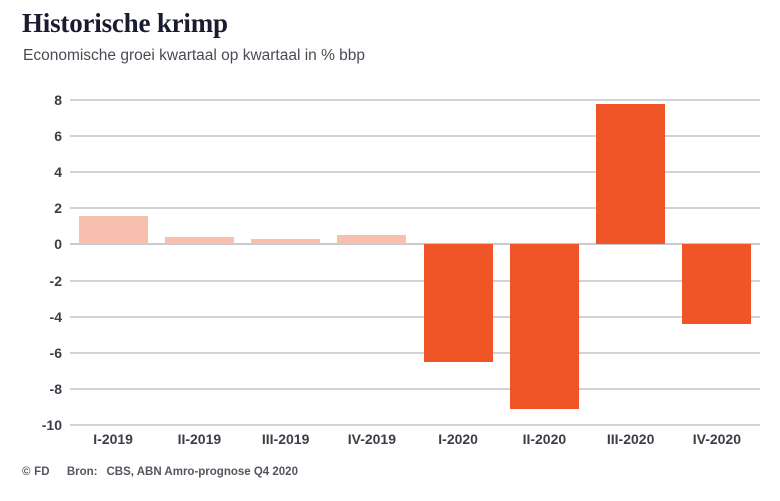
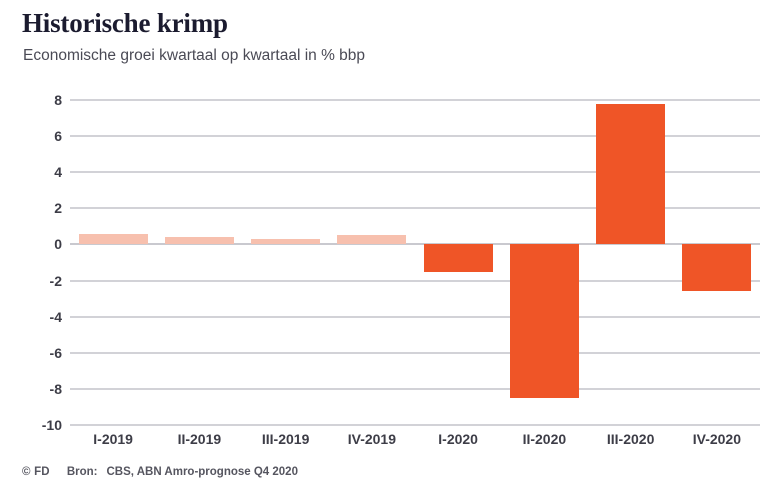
I-2019: 1.6 -> 0.6
I-2020: -6.5 -> -1.5
II-2020: -9.1 -> -8.5
IV-2020: -4.4 -> -2.6
